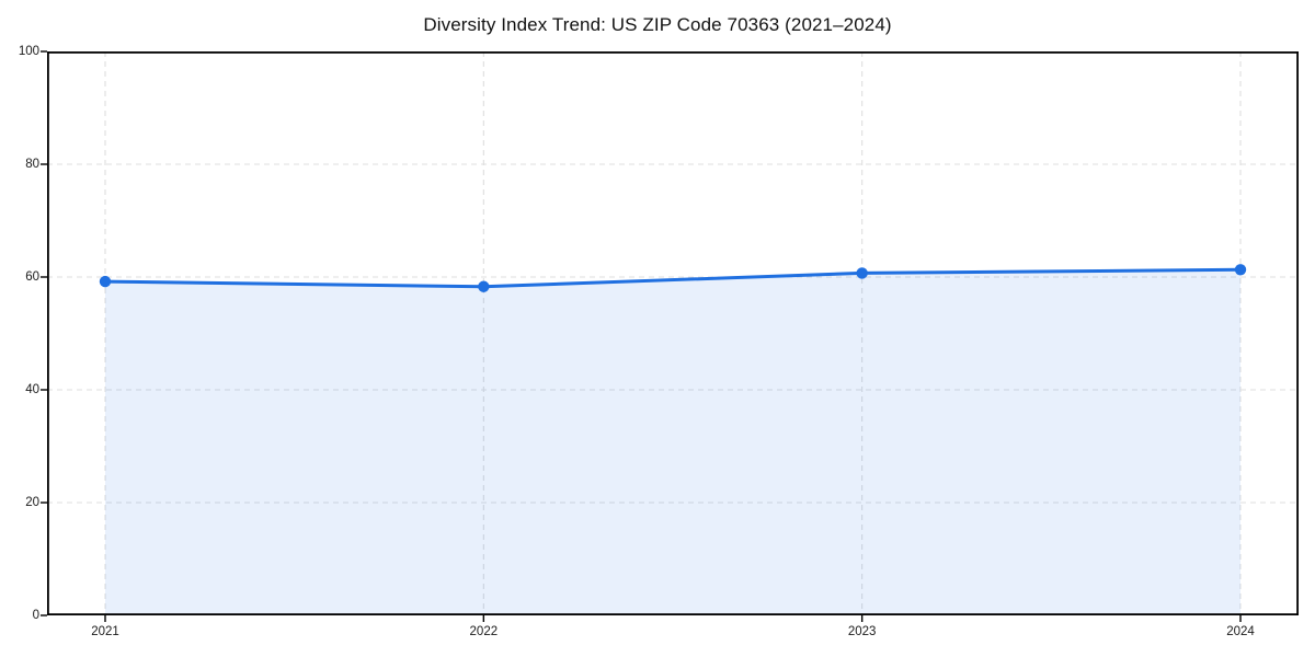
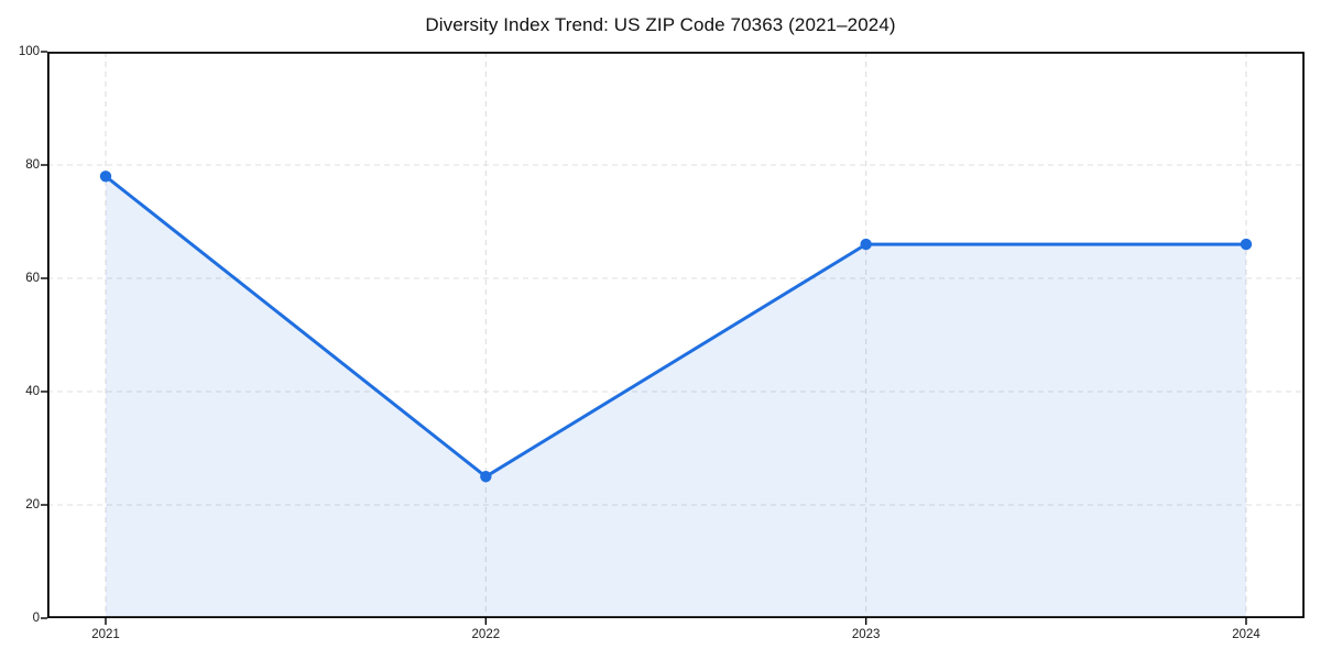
2021: 59 -> 78
2022: 58 -> 25
2023: 61 -> 66
2024: 61 -> 66
